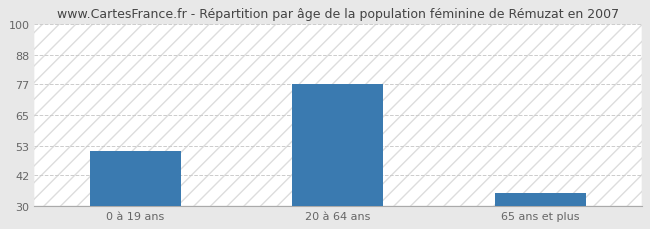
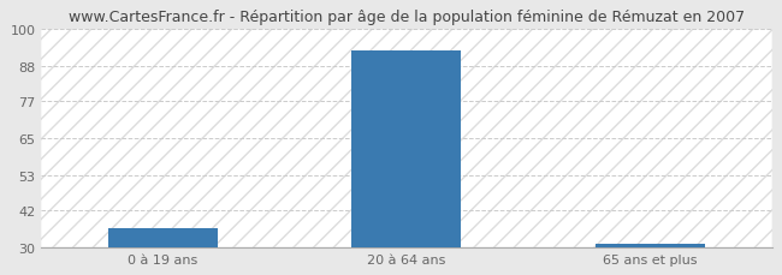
0 à 19 ans: 51 -> 36
20 à 64 ans: 77 -> 93
65 ans et plus: 35 -> 31
